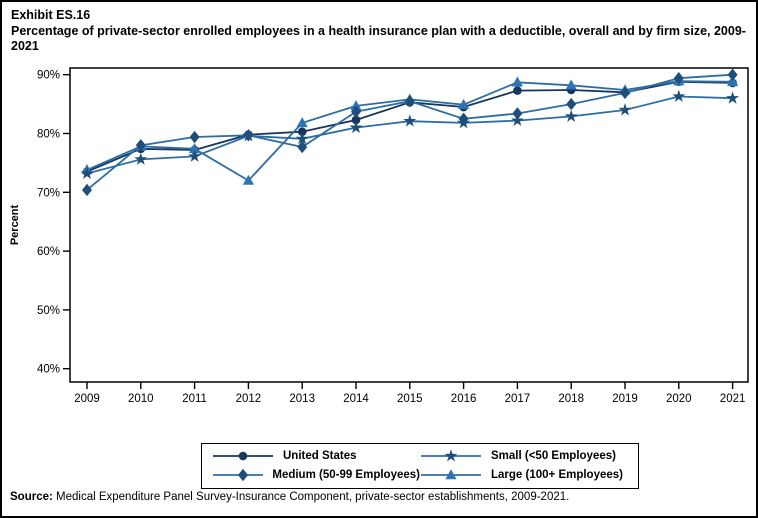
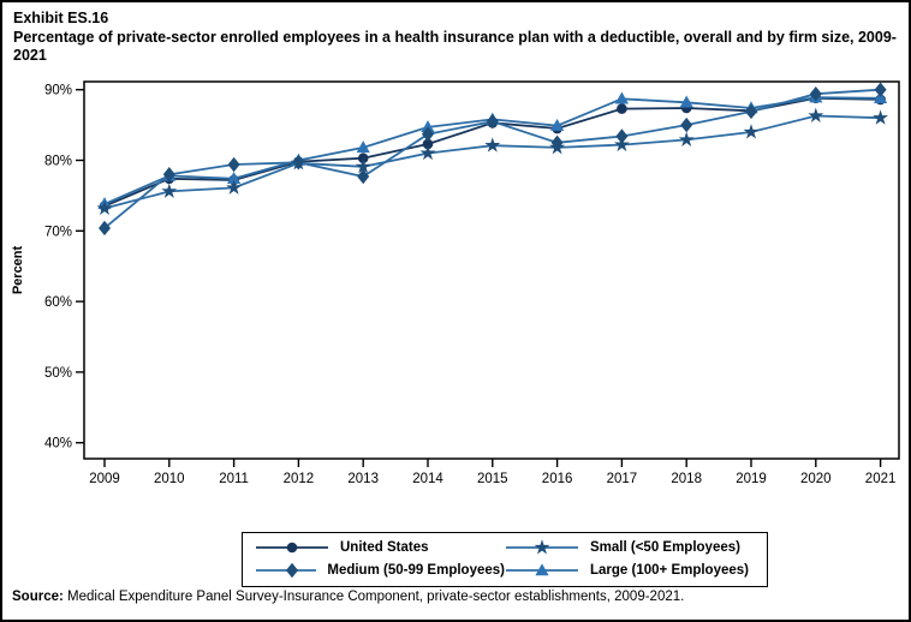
Large (100+ Employees)/2012: 72% -> 80%
